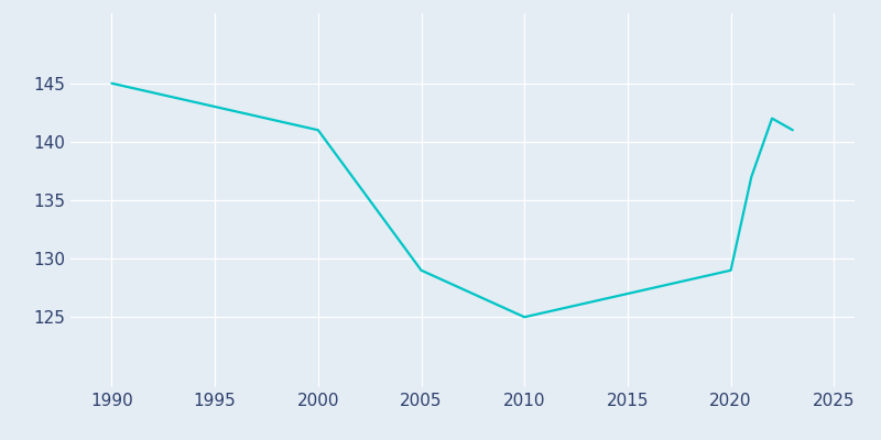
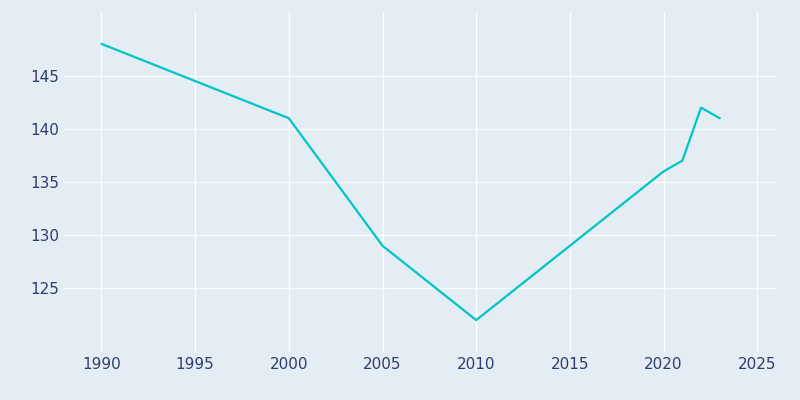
1990: 145 -> 148
2010: 125 -> 122
2020: 129 -> 136
